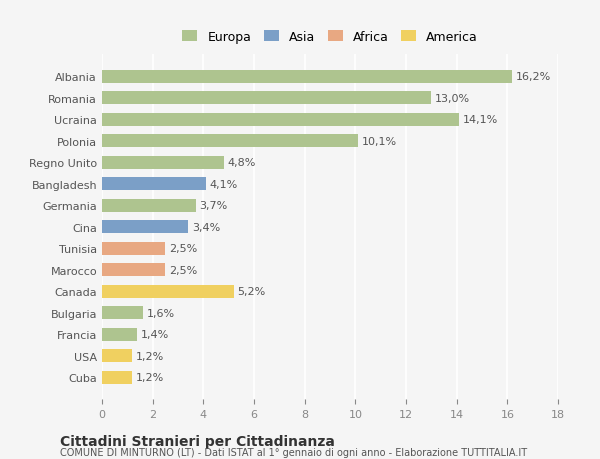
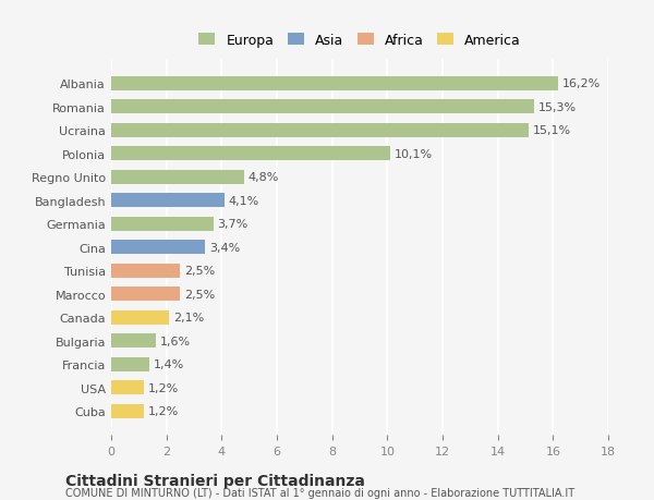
Romania: 13,0% -> 15,3%
Ucraina: 14,1% -> 15,1%
Canada: 5,2% -> 2,1%
